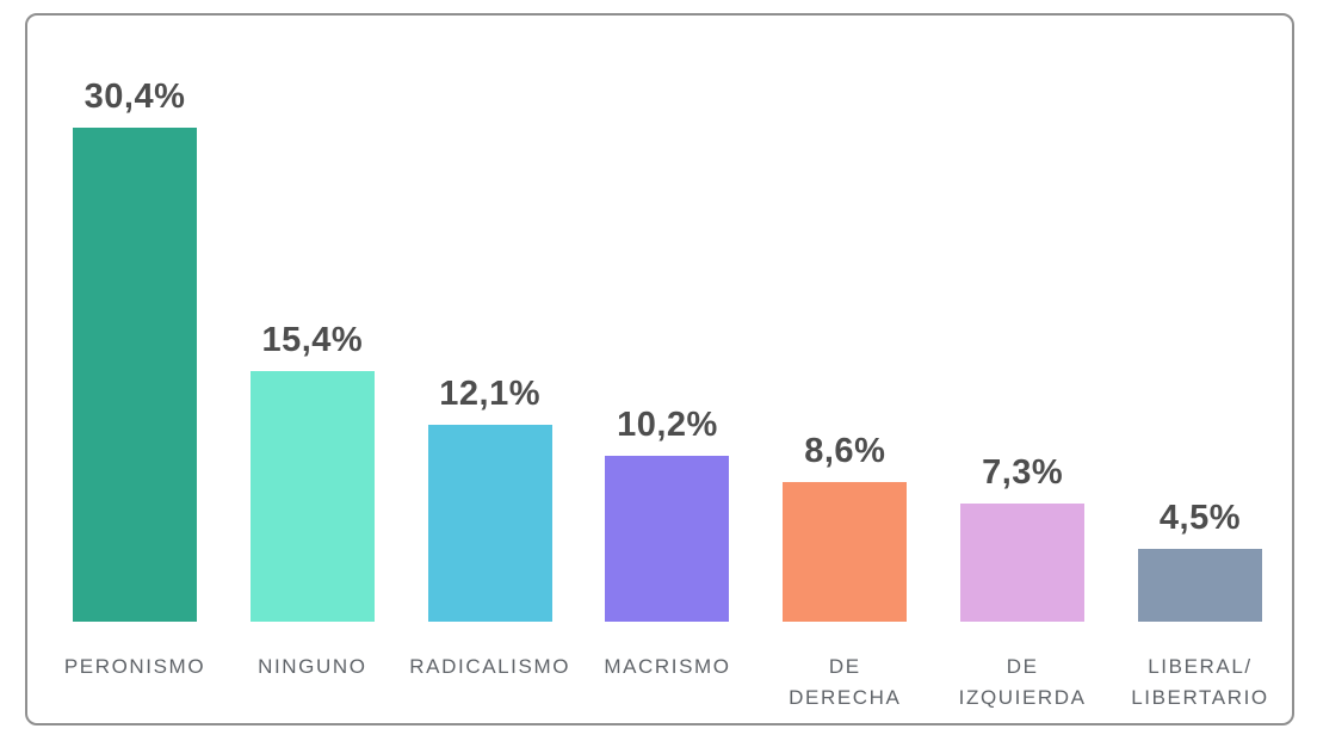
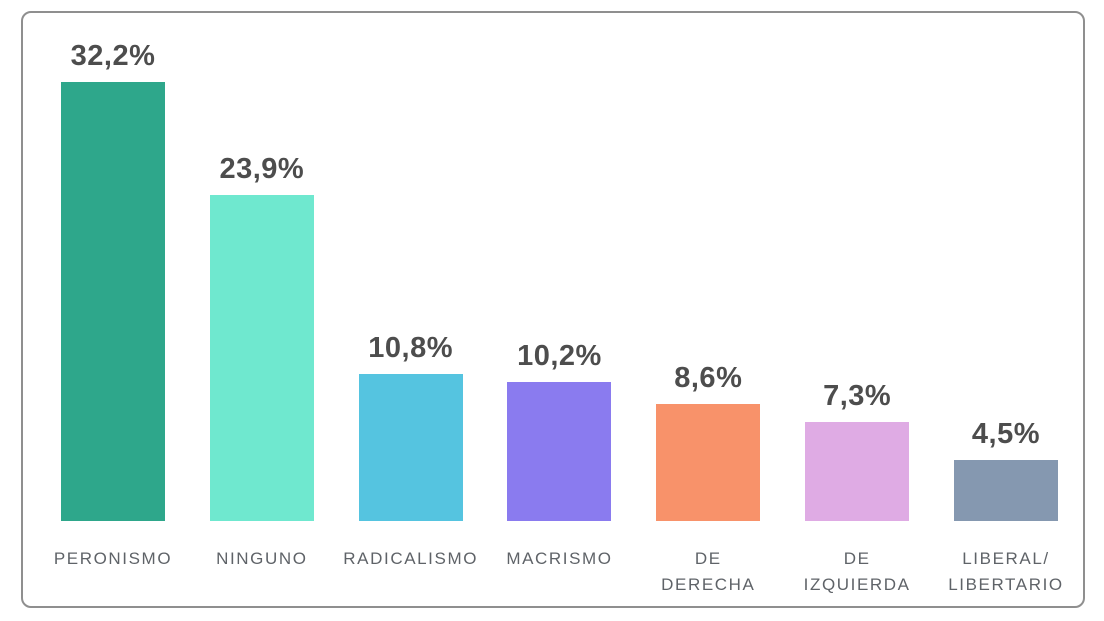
PERONISMO: 30,4% -> 32,2%
NINGUNO: 15,4% -> 23,9%
RADICALISMO: 12,1% -> 10,8%
